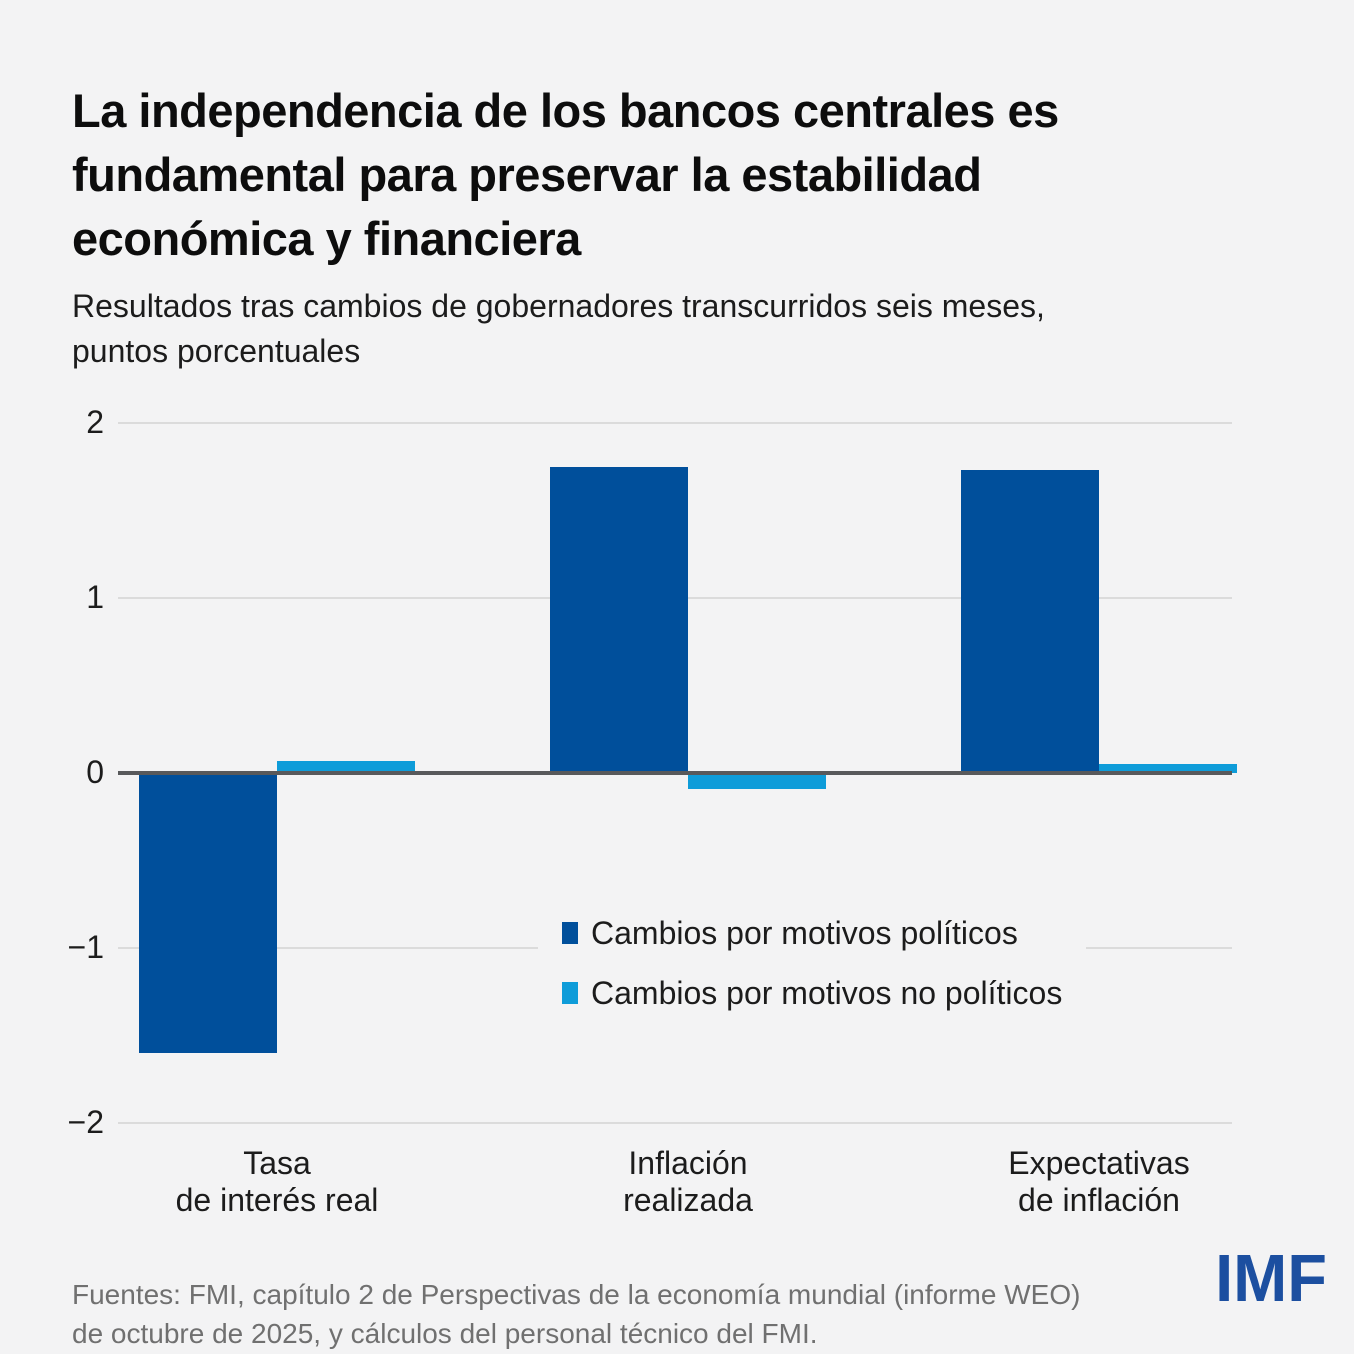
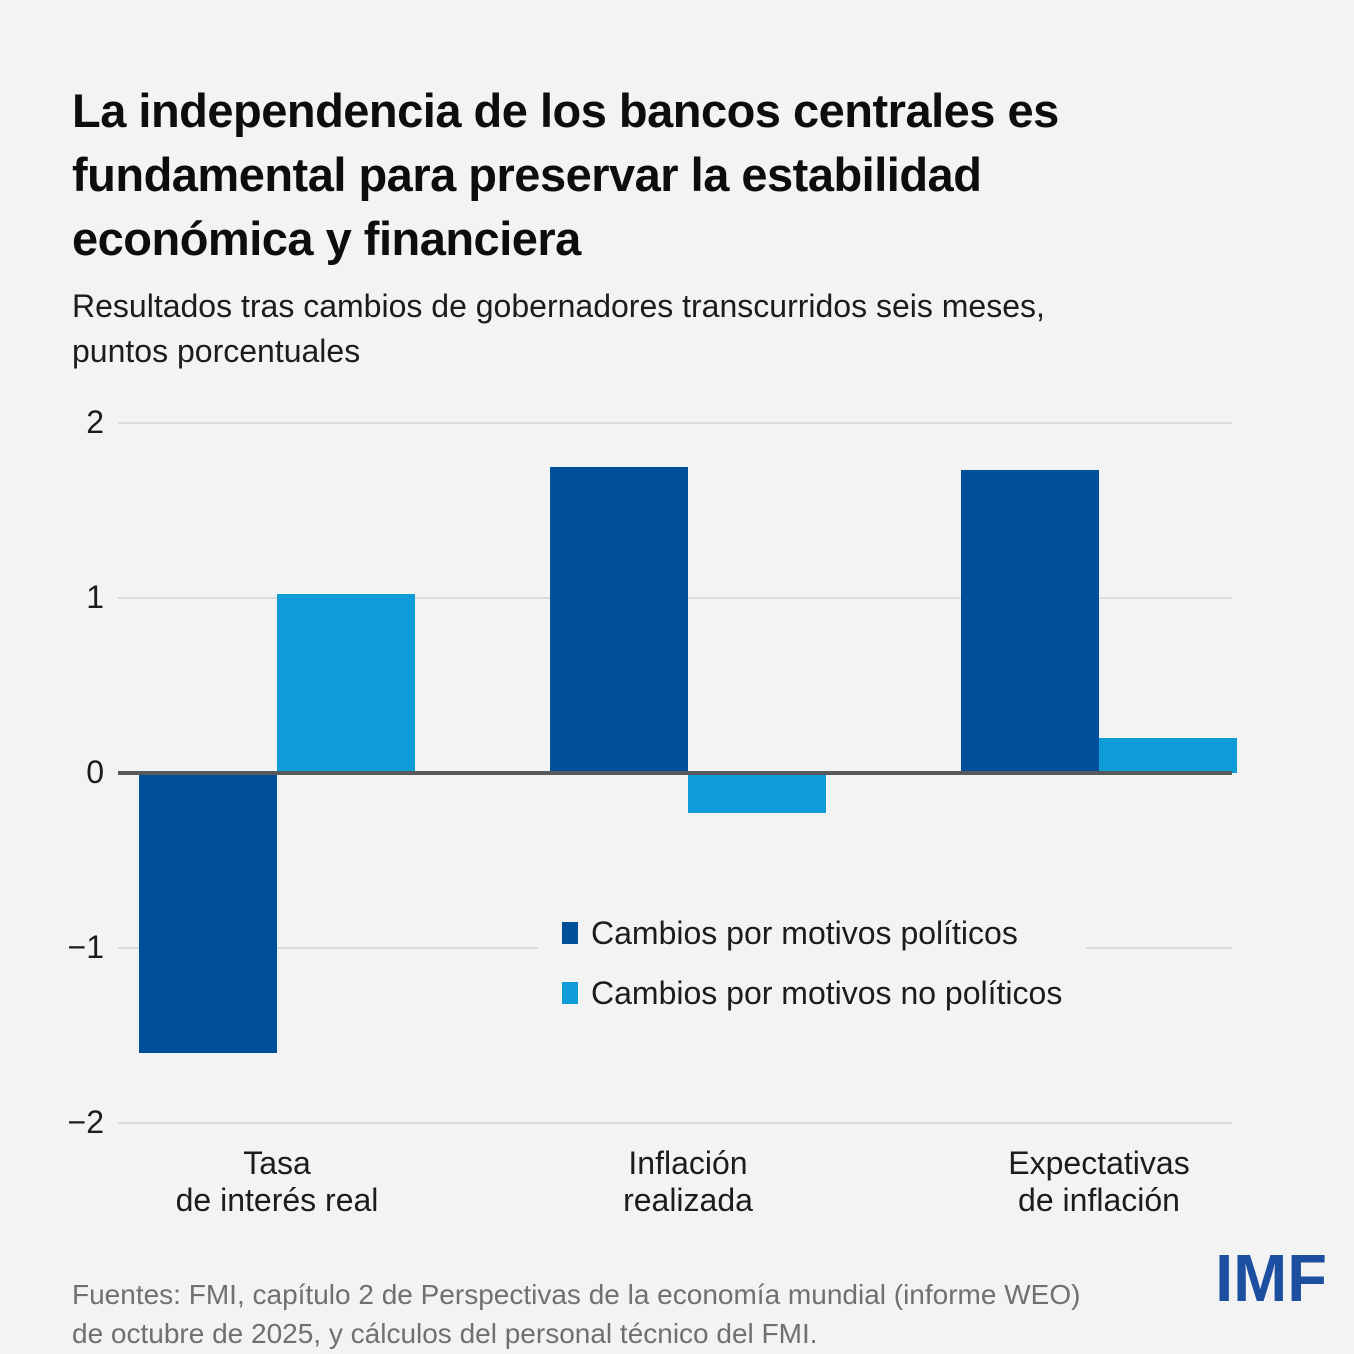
Cambios por motivos no políticos/Tasa de interés real: 0.07 -> 1.02
Cambios por motivos no políticos/Inflación realizada: -0.09 -> -0.23
Cambios por motivos no políticos/Expectativas de inflación: 0.05 -> 0.20
